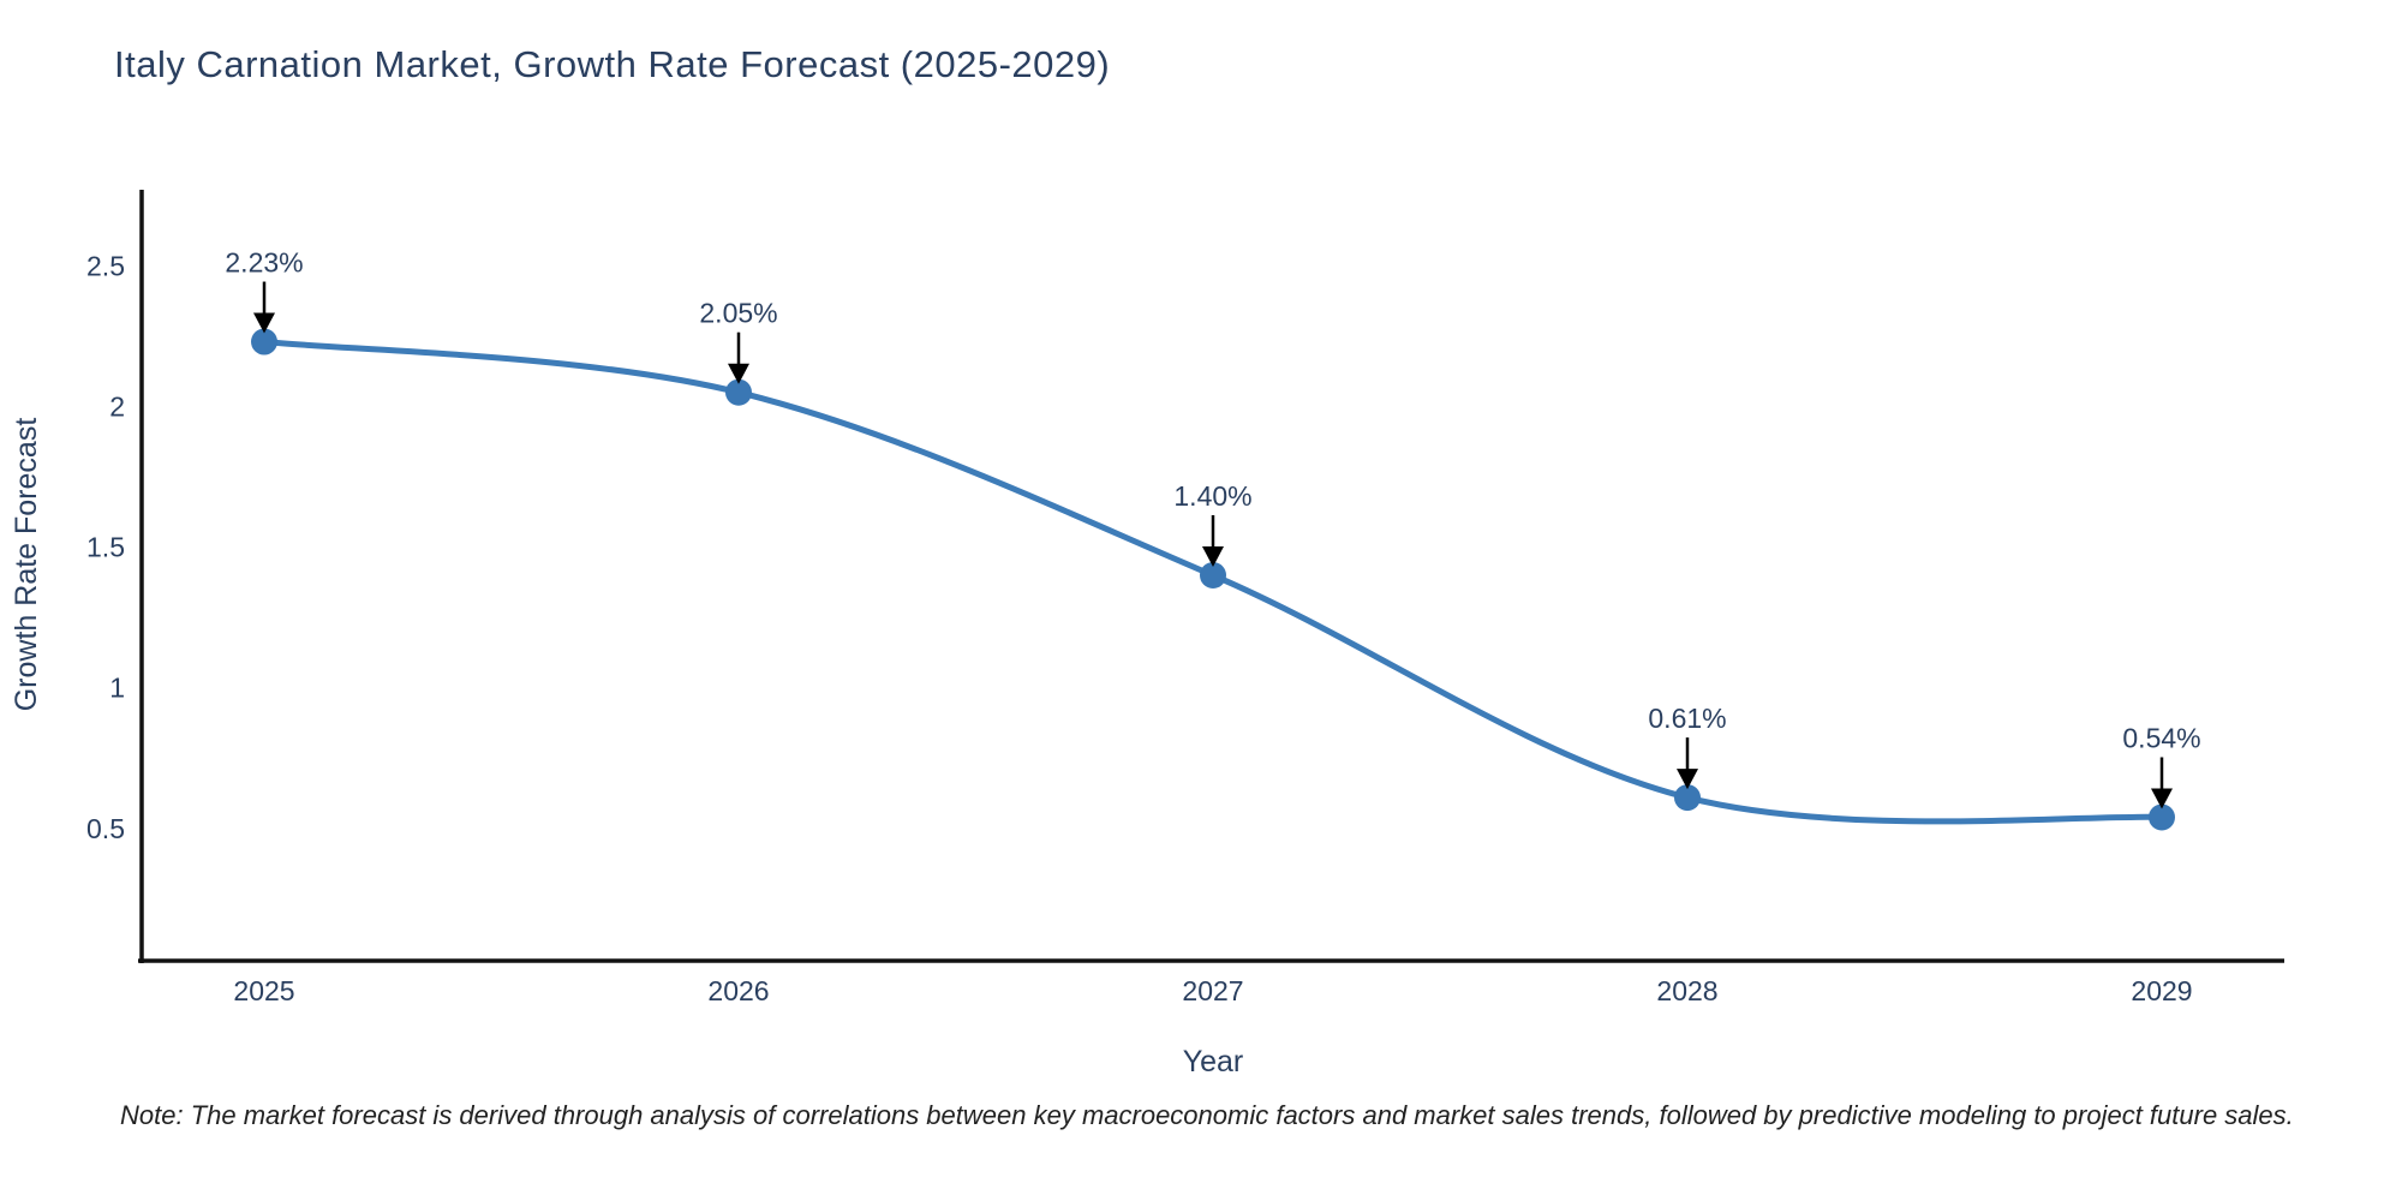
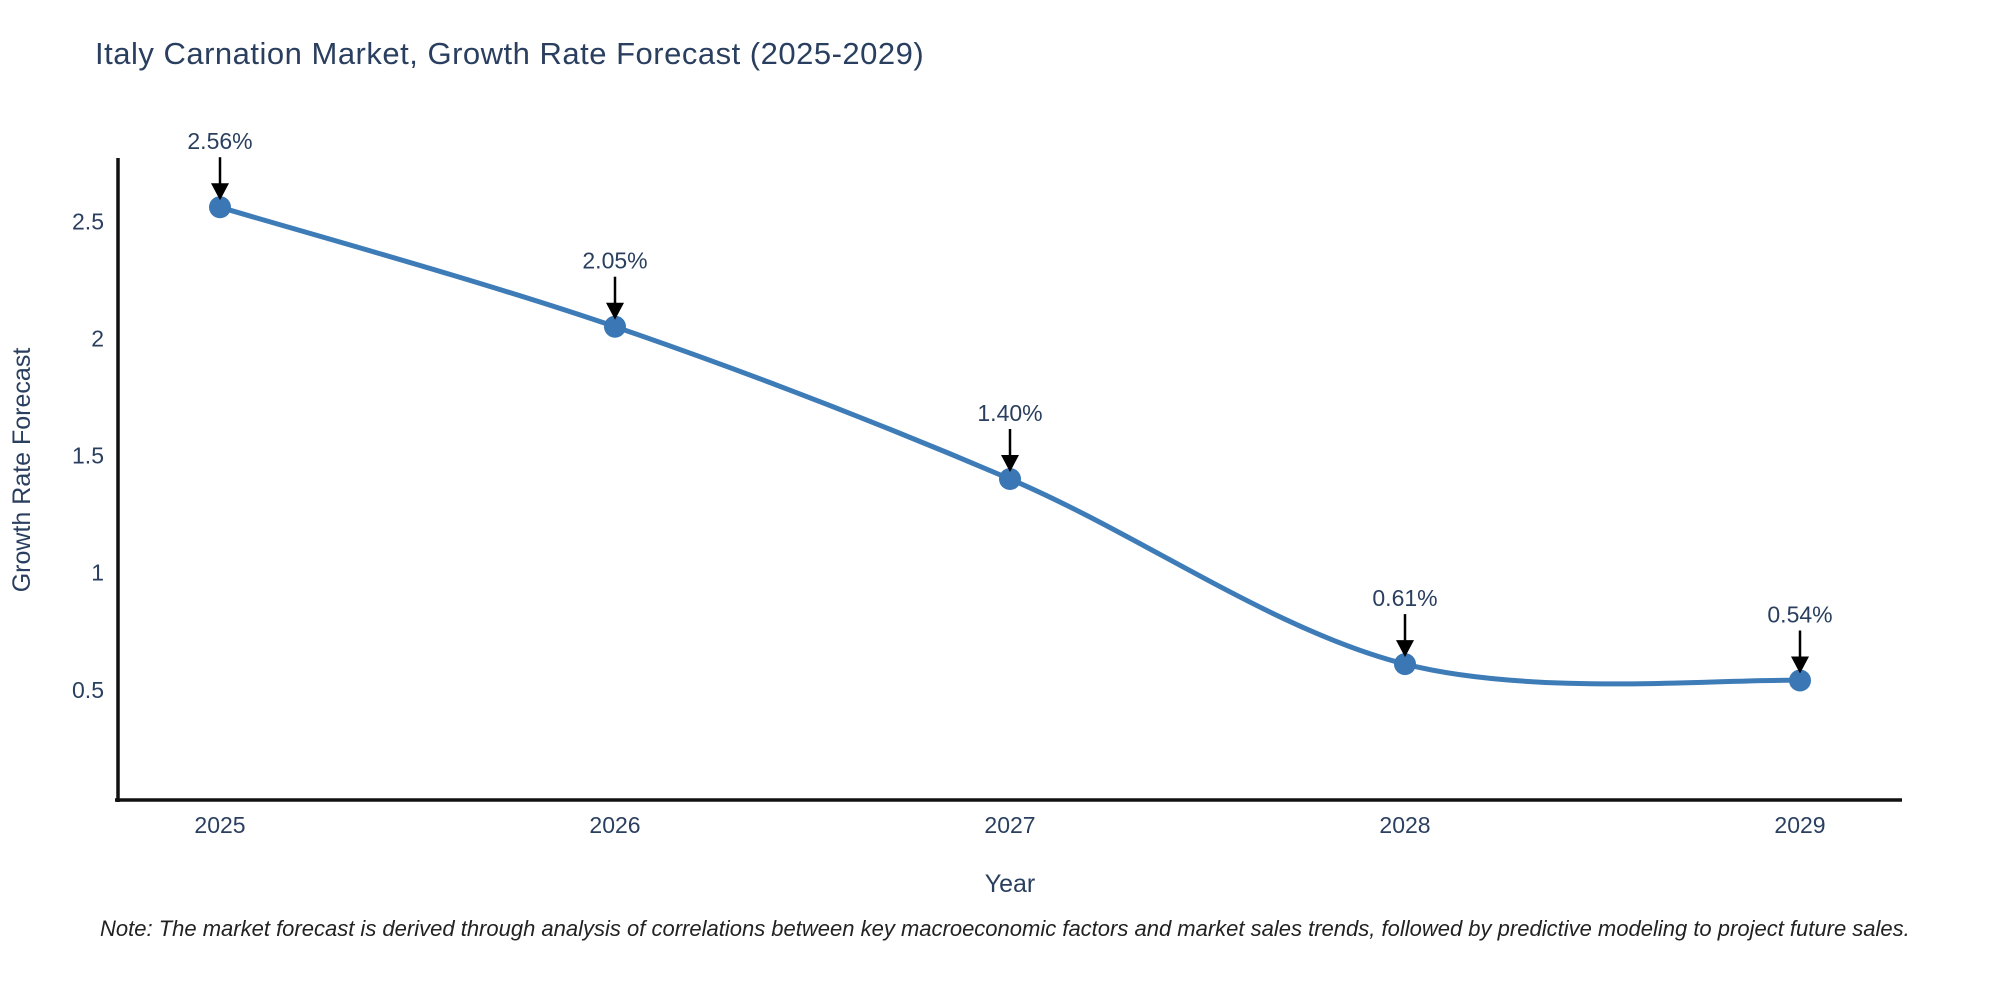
2025: 2.23% -> 2.56%
